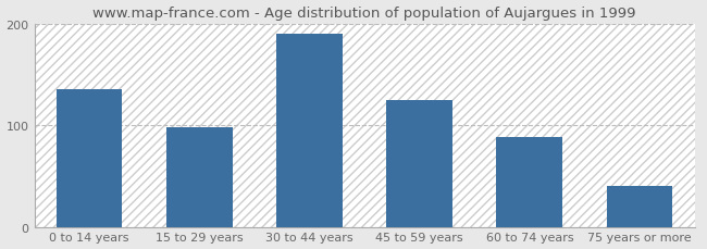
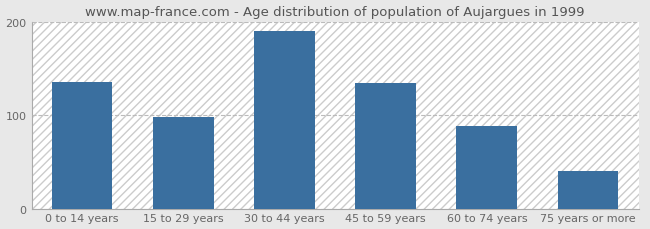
45 to 59 years: 125 -> 134
